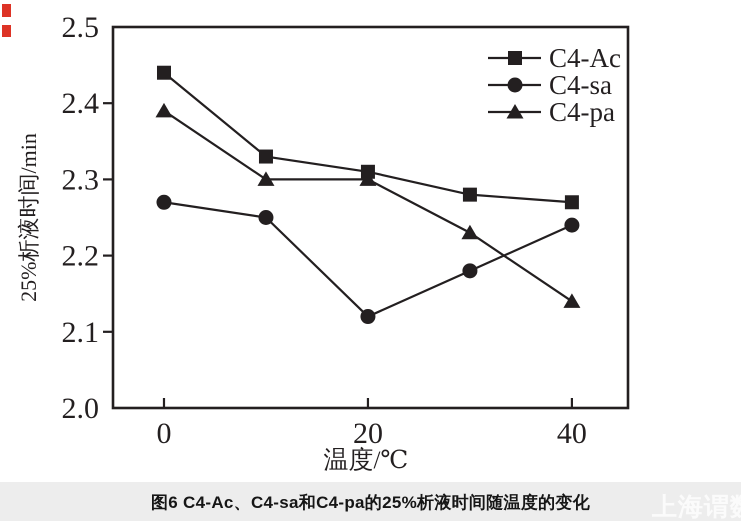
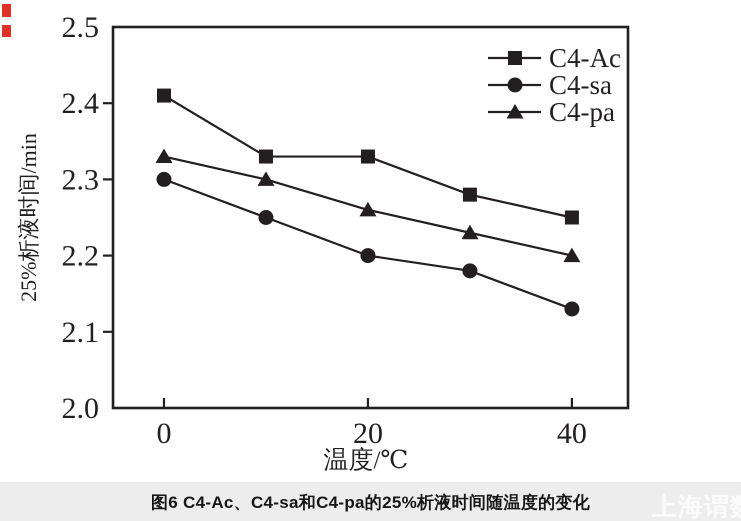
C4-Ac/0: 2.44 -> 2.41
C4-sa/0: 2.27 -> 2.30
C4-pa/0: 2.39 -> 2.33
C4-Ac/20: 2.31 -> 2.33
C4-sa/20: 2.12 -> 2.20
C4-pa/20: 2.30 -> 2.26
C4-Ac/40: 2.27 -> 2.25
C4-sa/40: 2.24 -> 2.13
C4-pa/40: 2.14 -> 2.20
